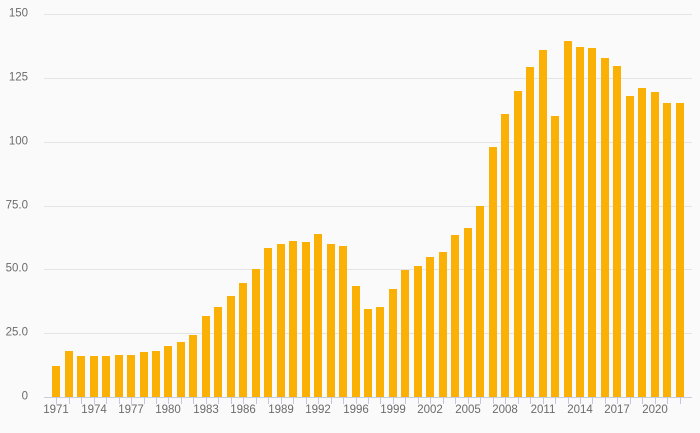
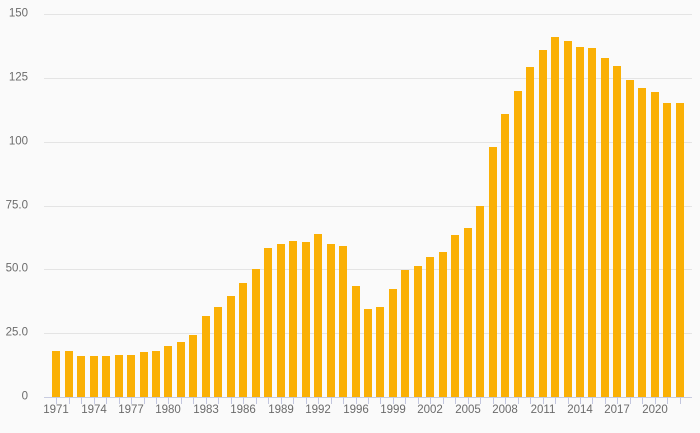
1971: 12 -> 18
2011: 110 -> 141
2017: 118 -> 124
